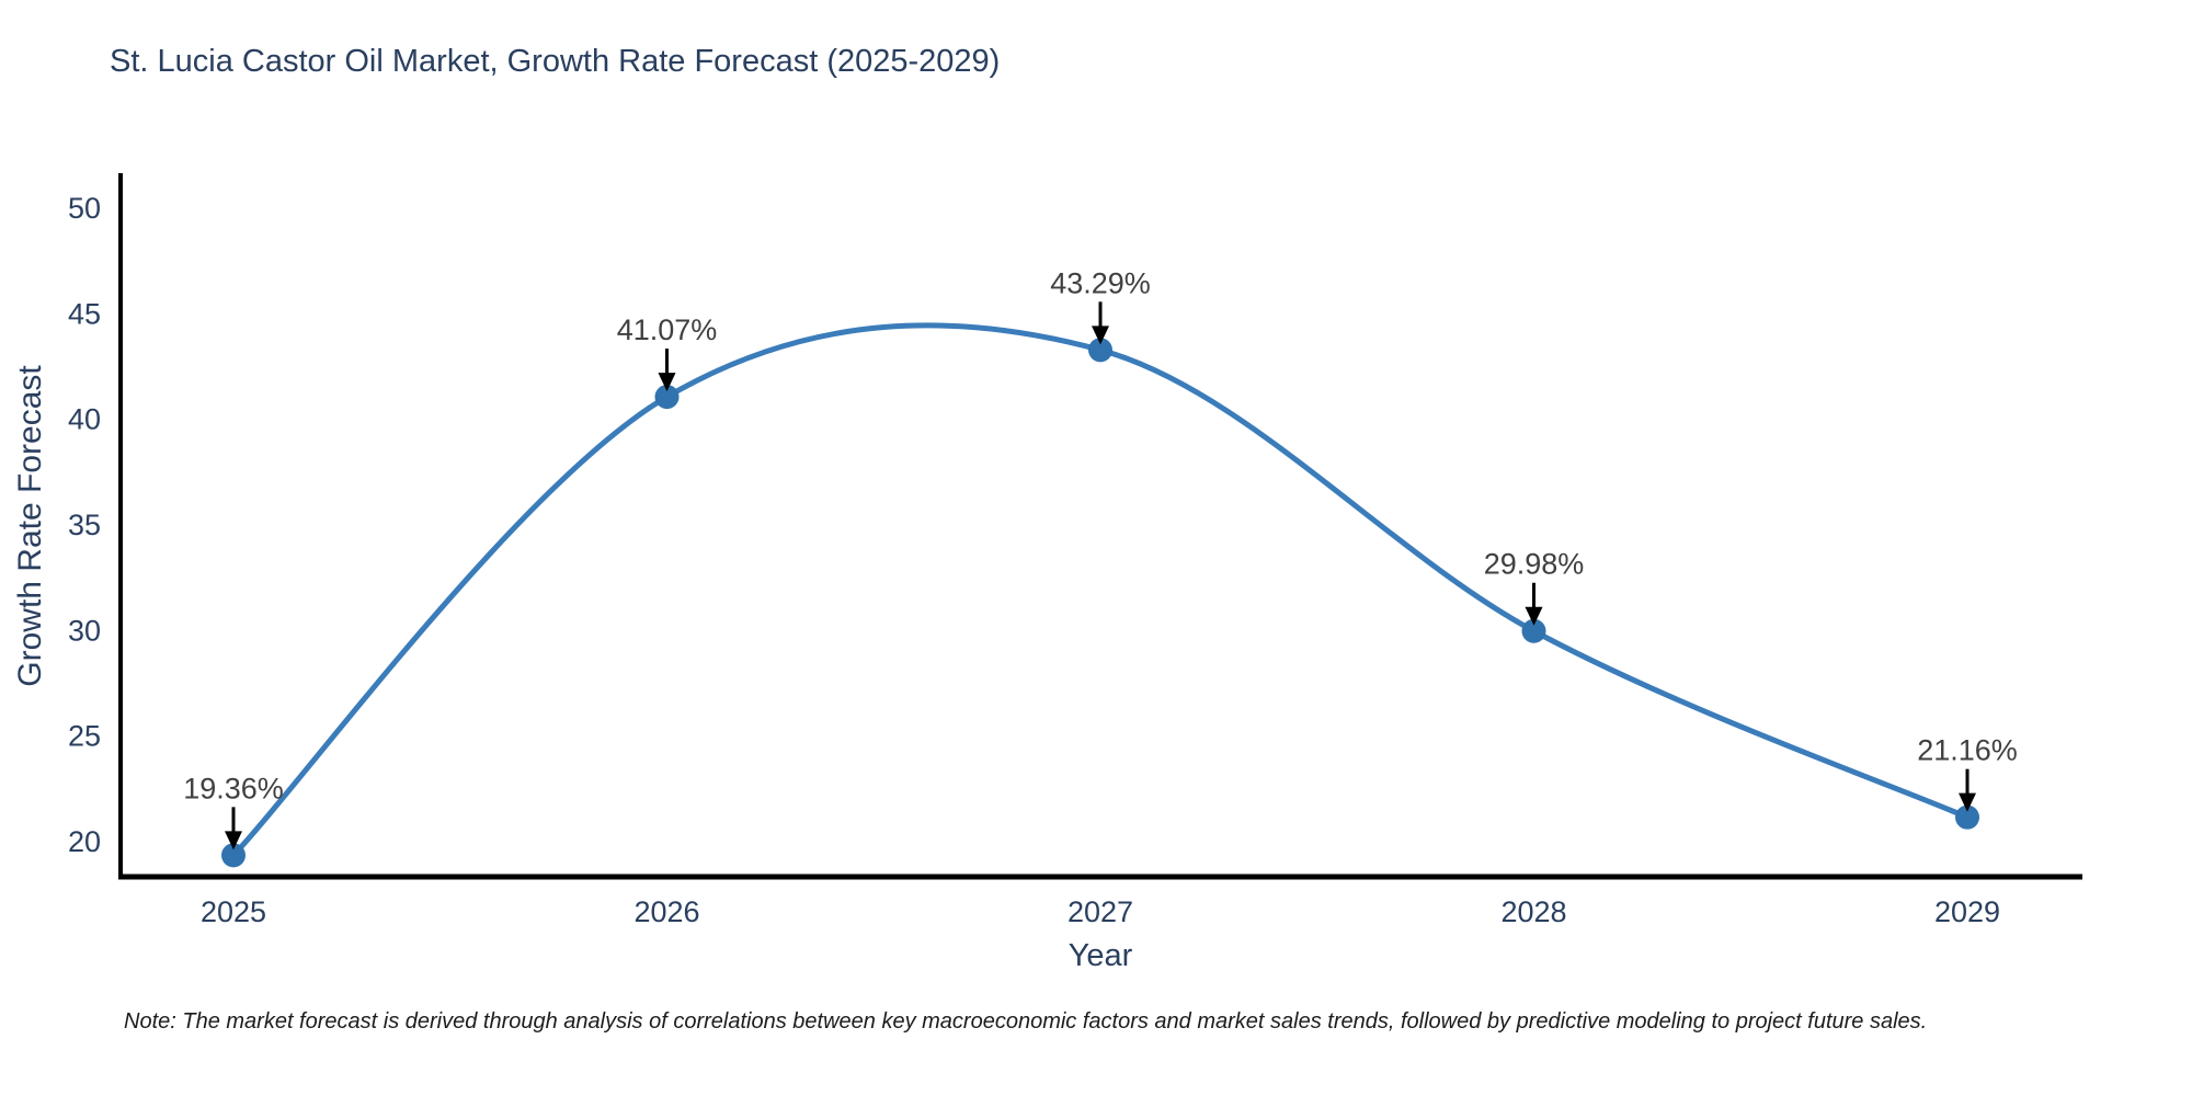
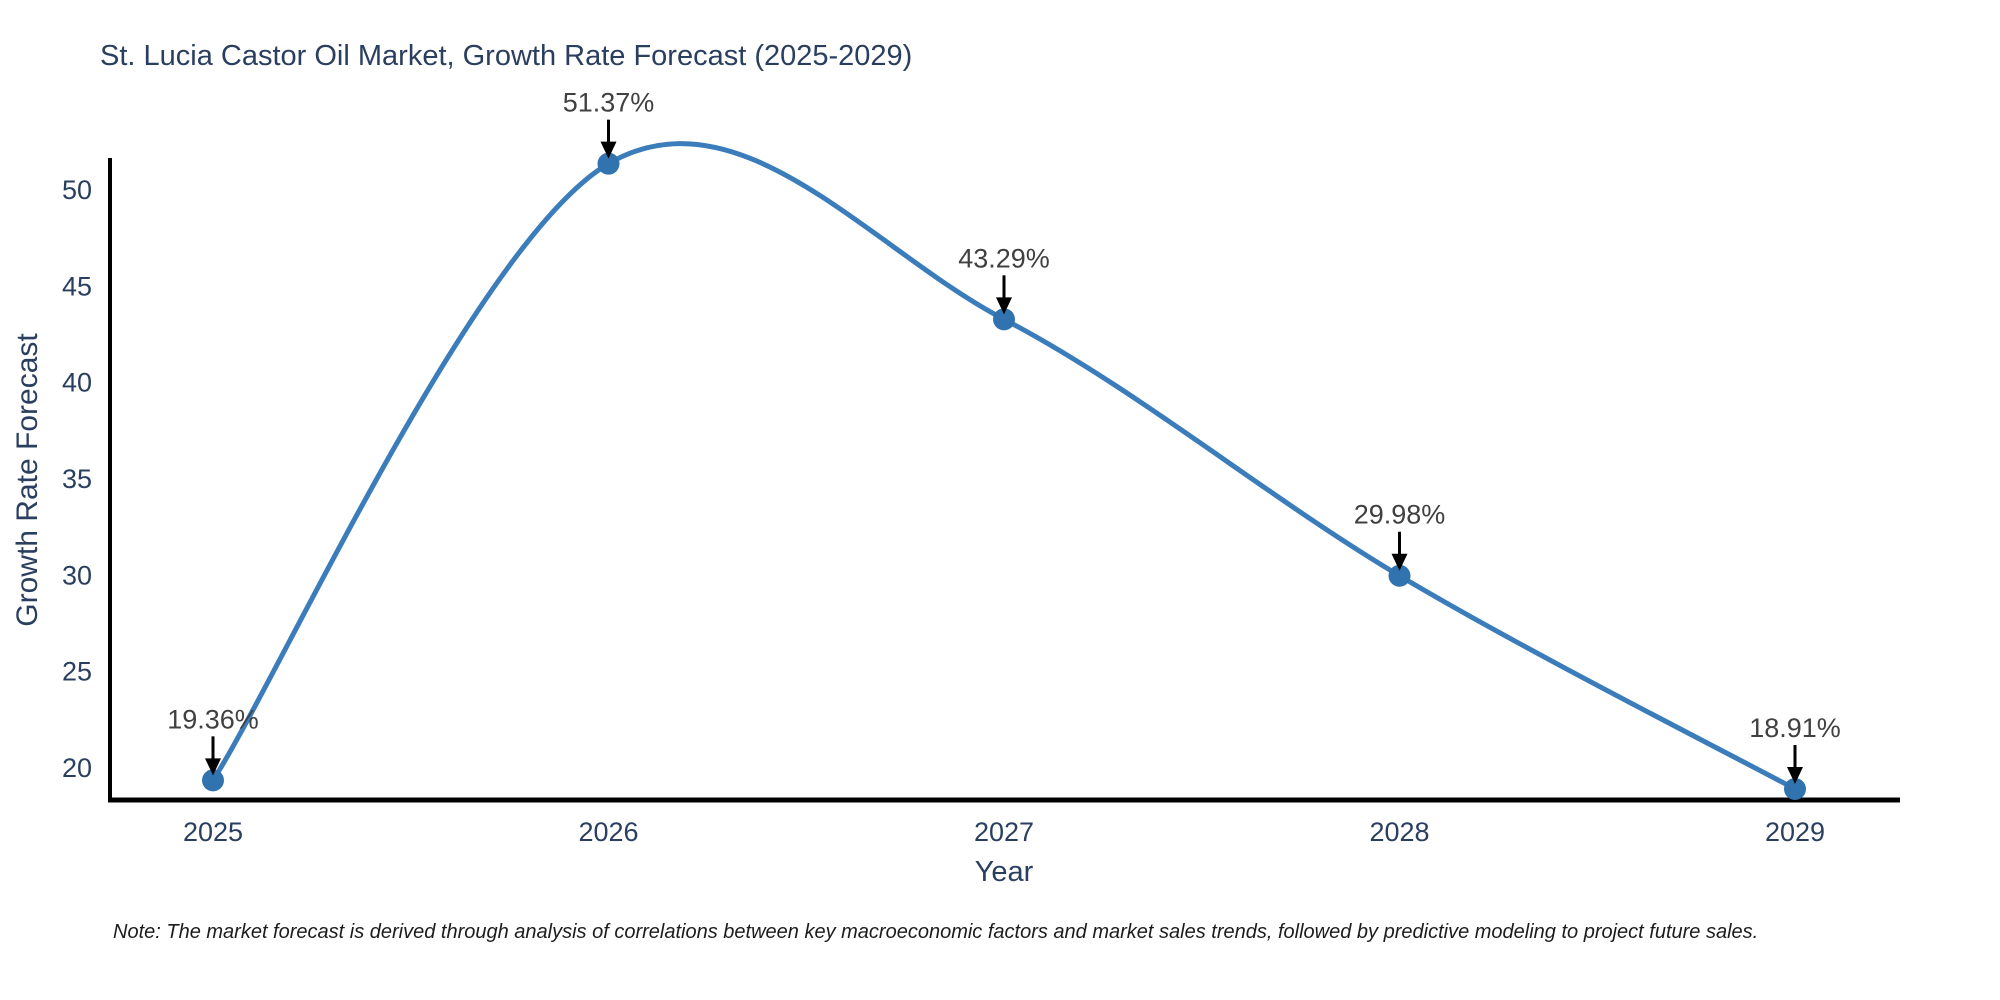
2026: 41.07% -> 51.37%
2029: 21.16% -> 18.91%
